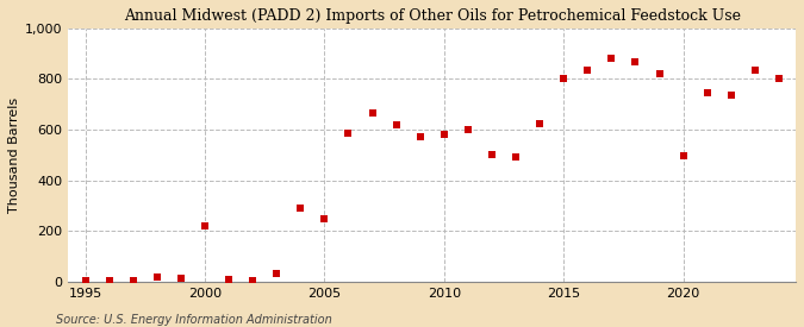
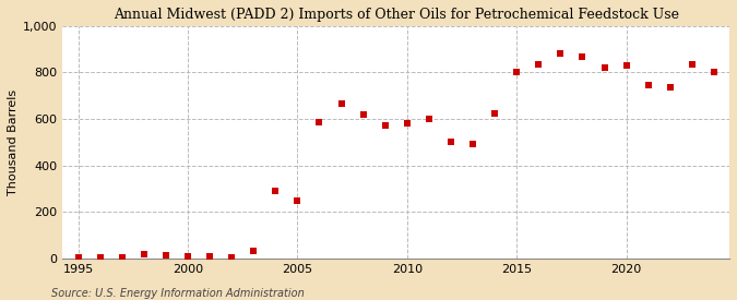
2000: 220 -> 10
2020: 495 -> 830
